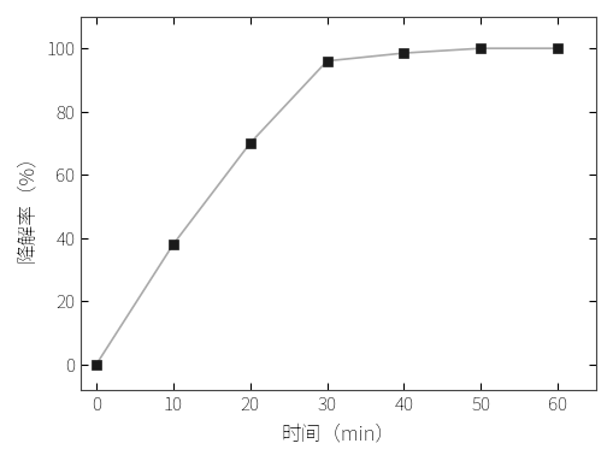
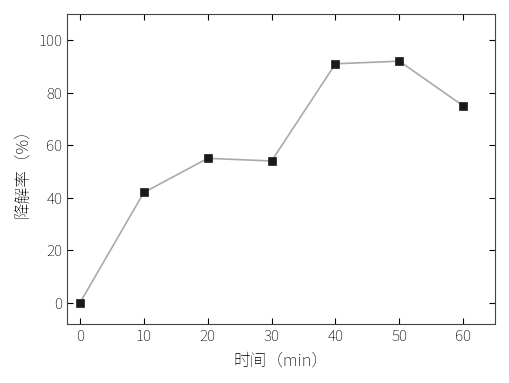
10: 38.0 -> 42.0
20: 70.0 -> 55.0
30: 96.0 -> 54.0
40: 98.5 -> 91.0
50: 100.0 -> 92.0
60: 100.0 -> 75.0
